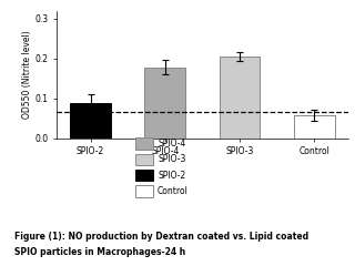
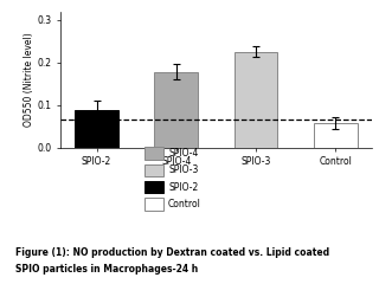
SPIO-3: 0.205 -> 0.225
